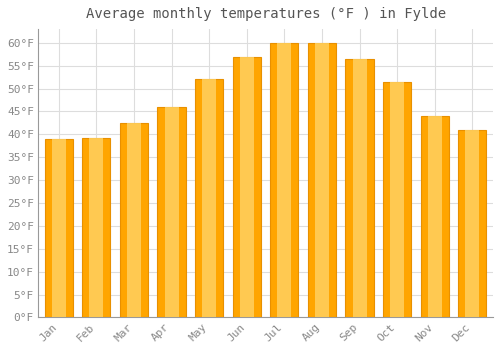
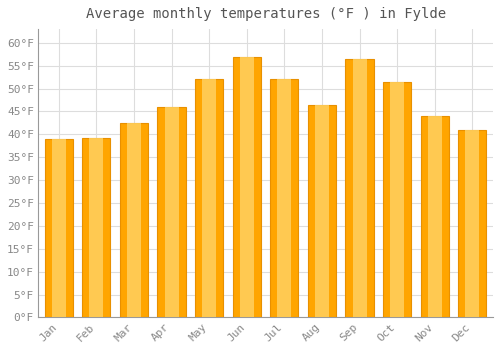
Jul: 60.0°F -> 52.0°F
Aug: 60.0°F -> 46.5°F
